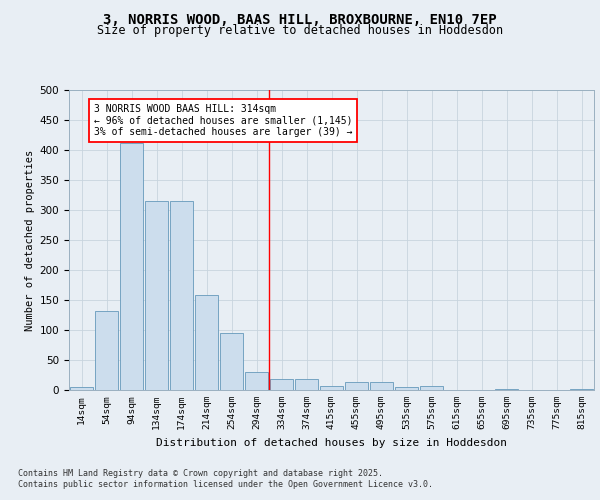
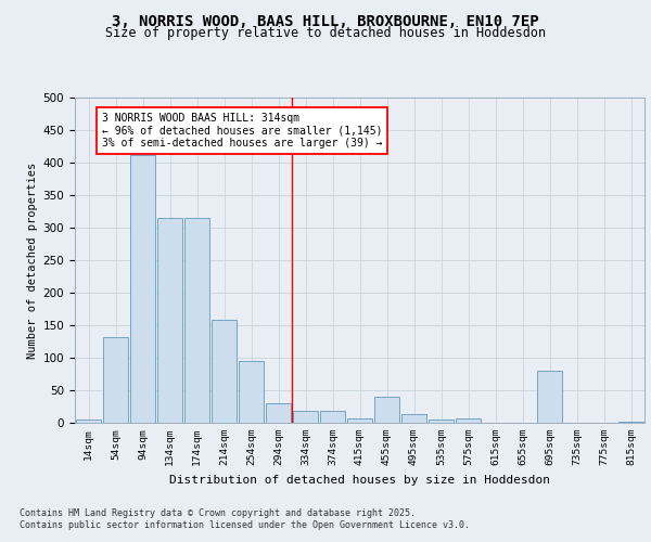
455sqm: 13 -> 40
695sqm: 1 -> 80
